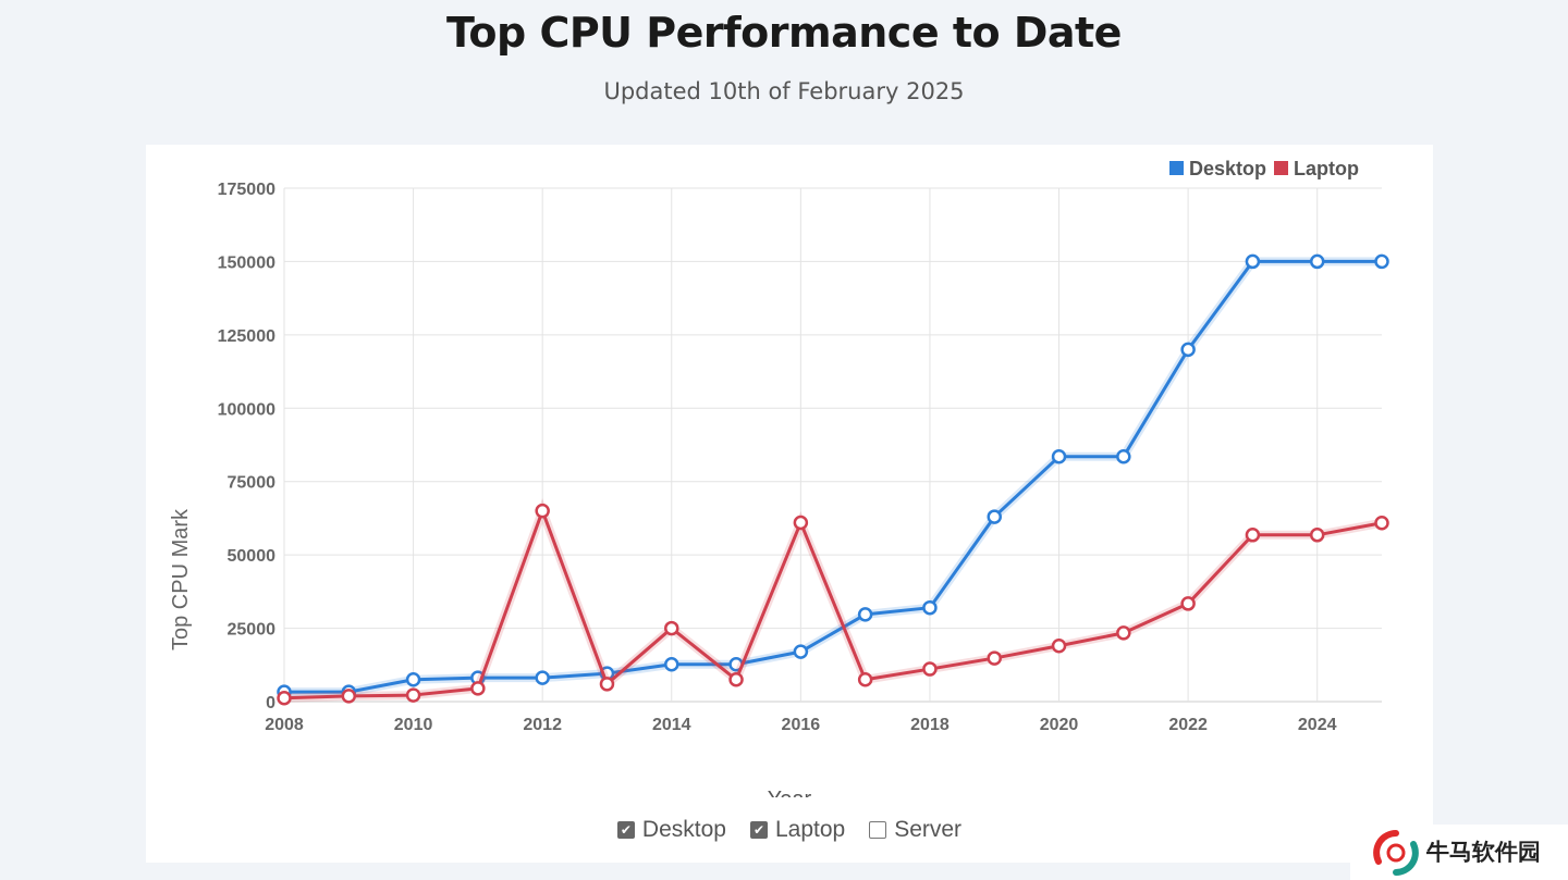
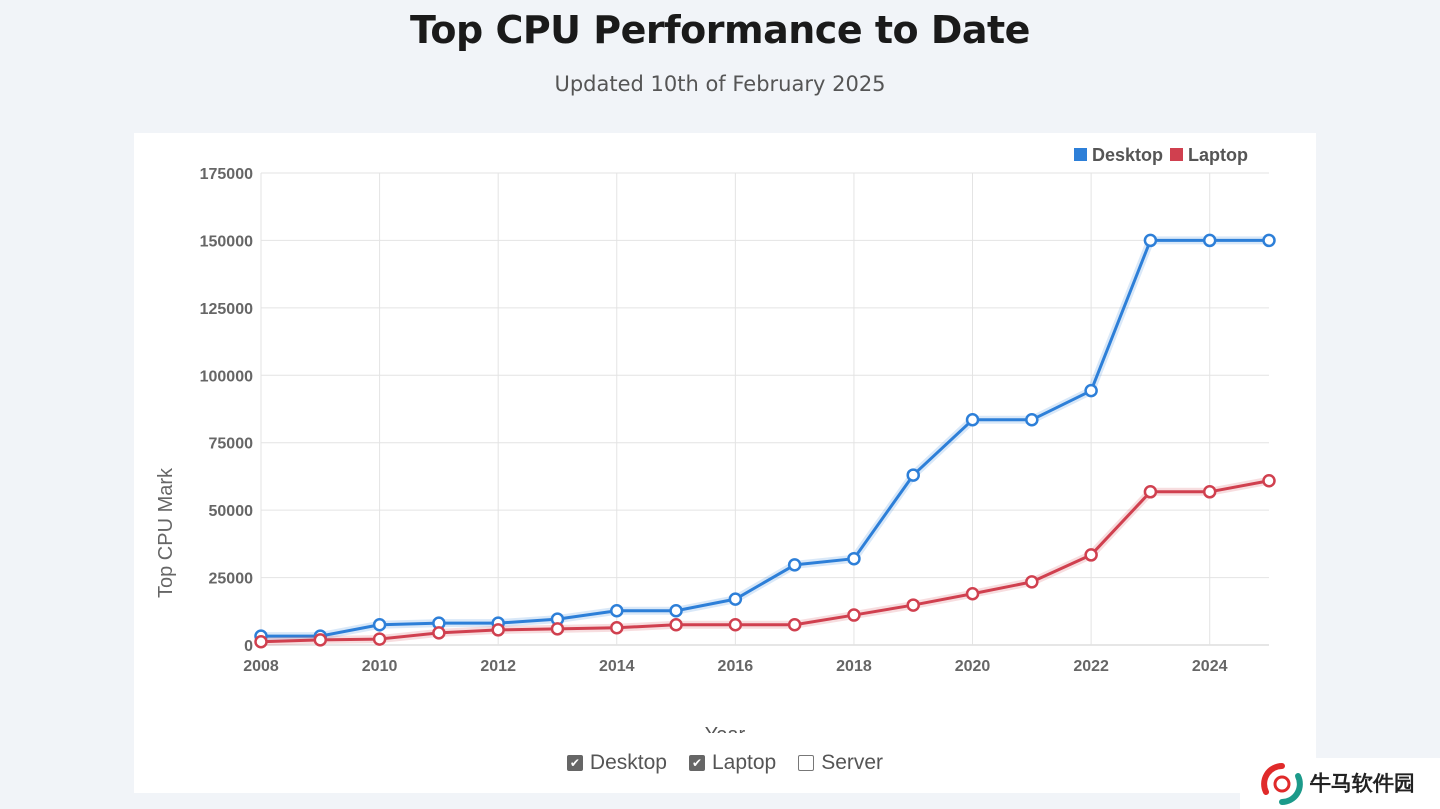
Laptop/2012: 65000 -> 6000
Laptop/2014: 25000 -> 6000
Laptop/2016: 61000 -> 8000
Desktop/2022: 120000 -> 94000
